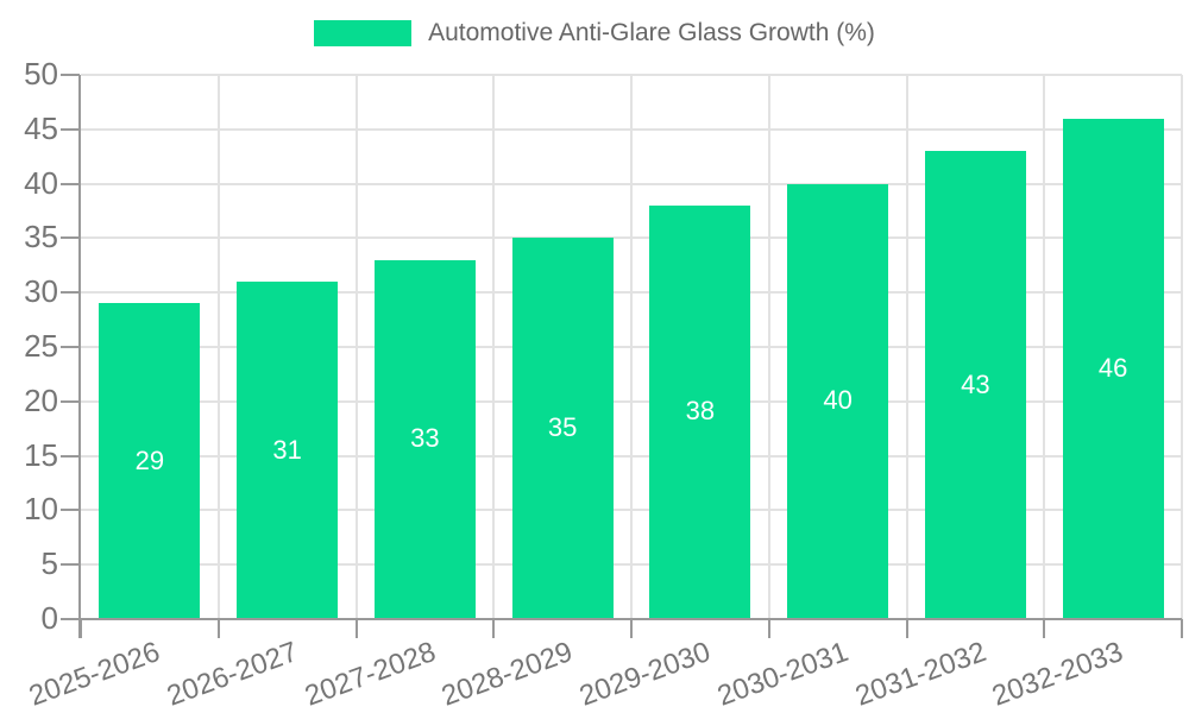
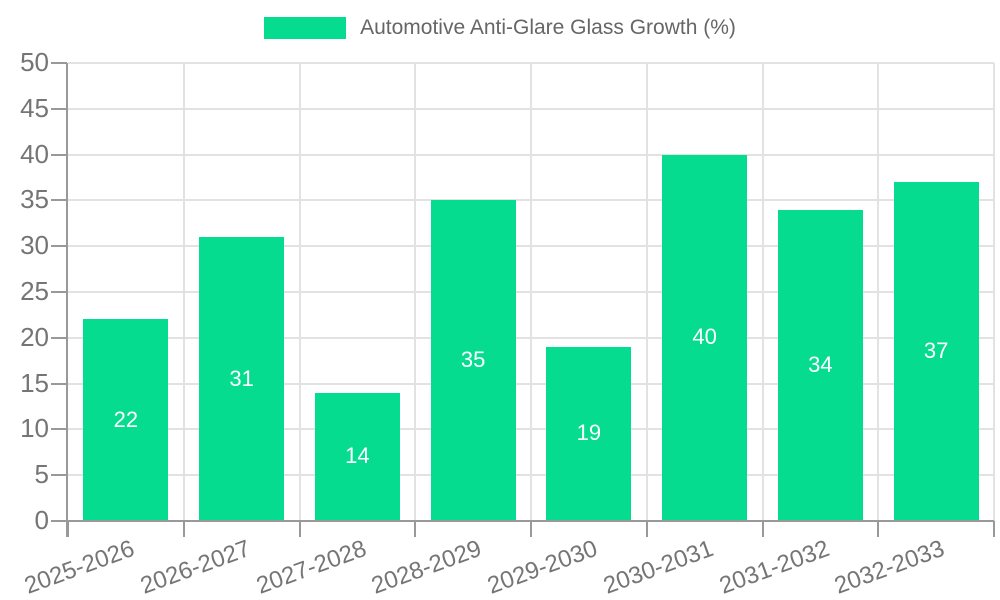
2025-2026: 29 -> 22
2027-2028: 33 -> 14
2029-2030: 38 -> 19
2031-2032: 43 -> 34
2032-2033: 46 -> 37
